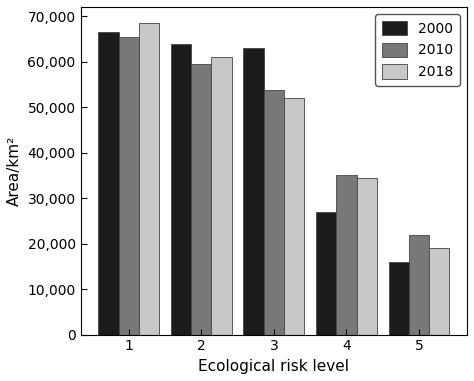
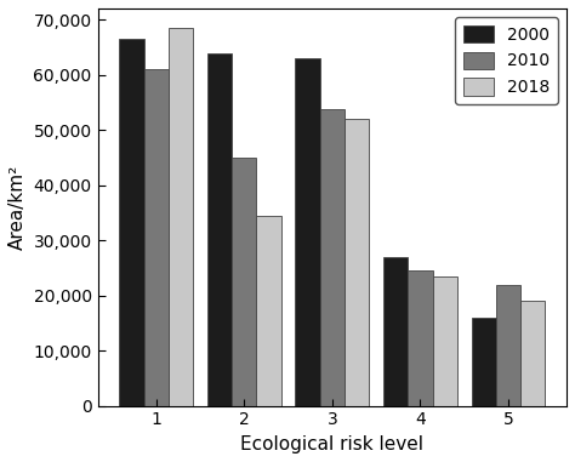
2010/1: 65,500 -> 61,000
2010/2: 59,500 -> 45,000
2018/2: 61,000 -> 34,500
2010/4: 35,000 -> 24,500
2018/4: 34,500 -> 23,500
